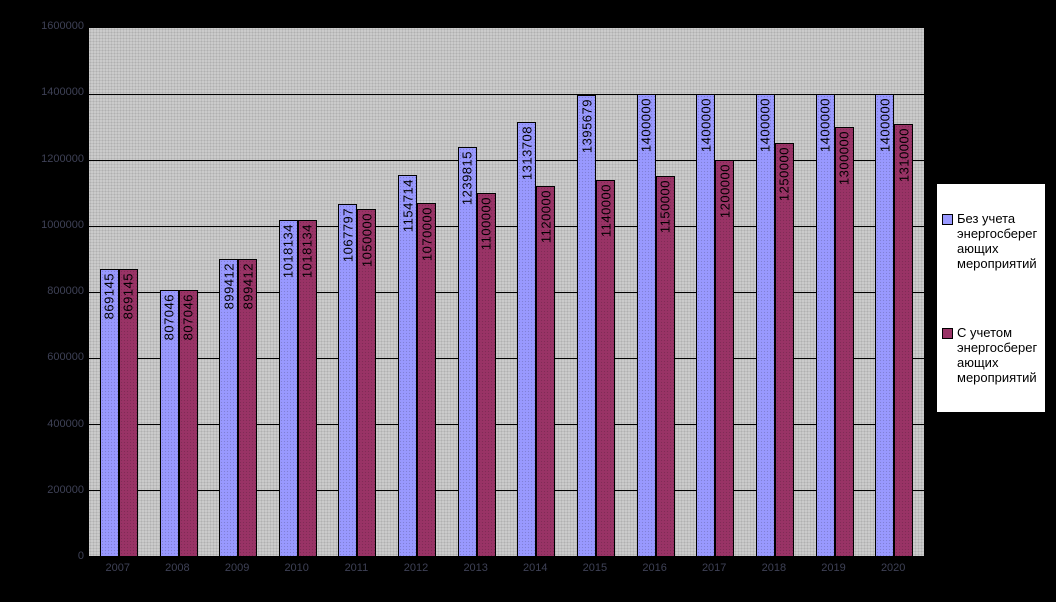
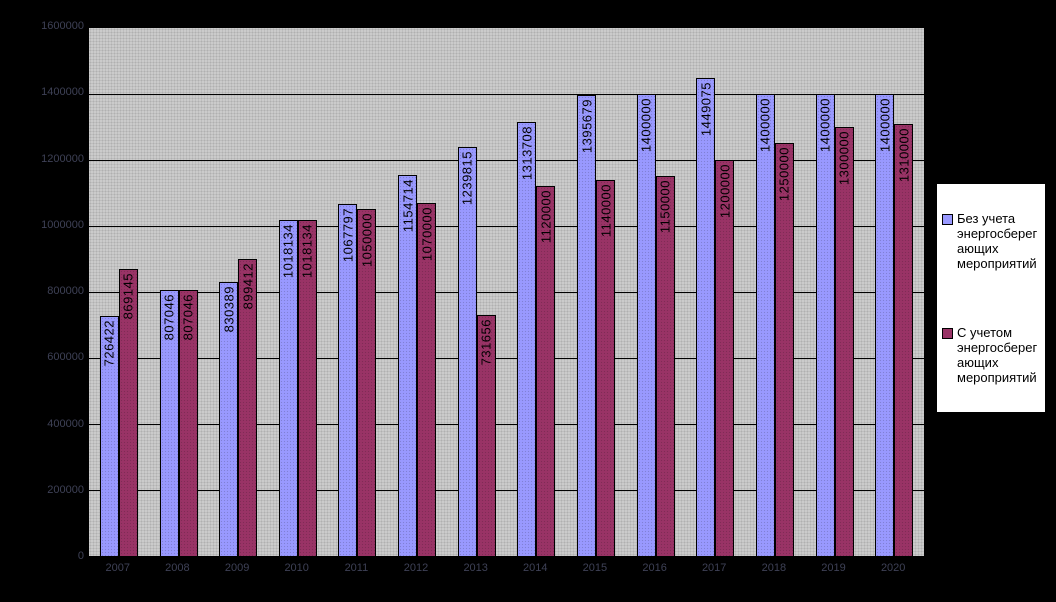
Без учета энергосберегающих мероприятий/2007: 869145 -> 726422
Без учета энергосберегающих мероприятий/2009: 899412 -> 830389
С учетом энергосберегающих мероприятий/2013: 1100000 -> 731656
Без учета энергосберегающих мероприятий/2017: 1400000 -> 1449075
